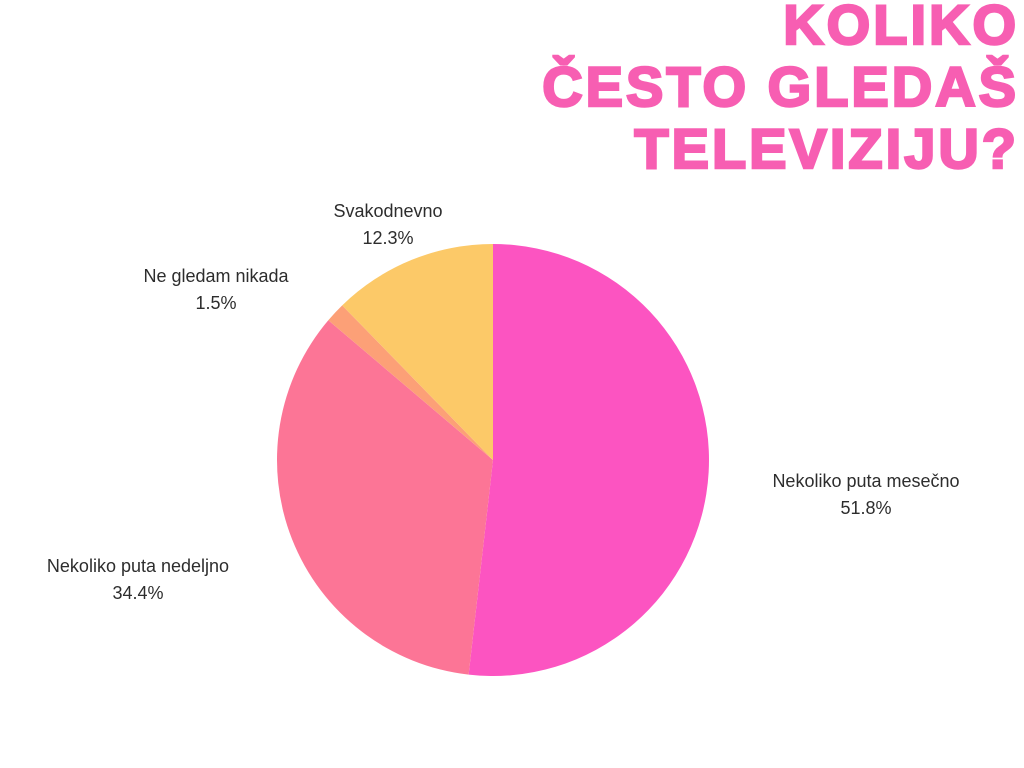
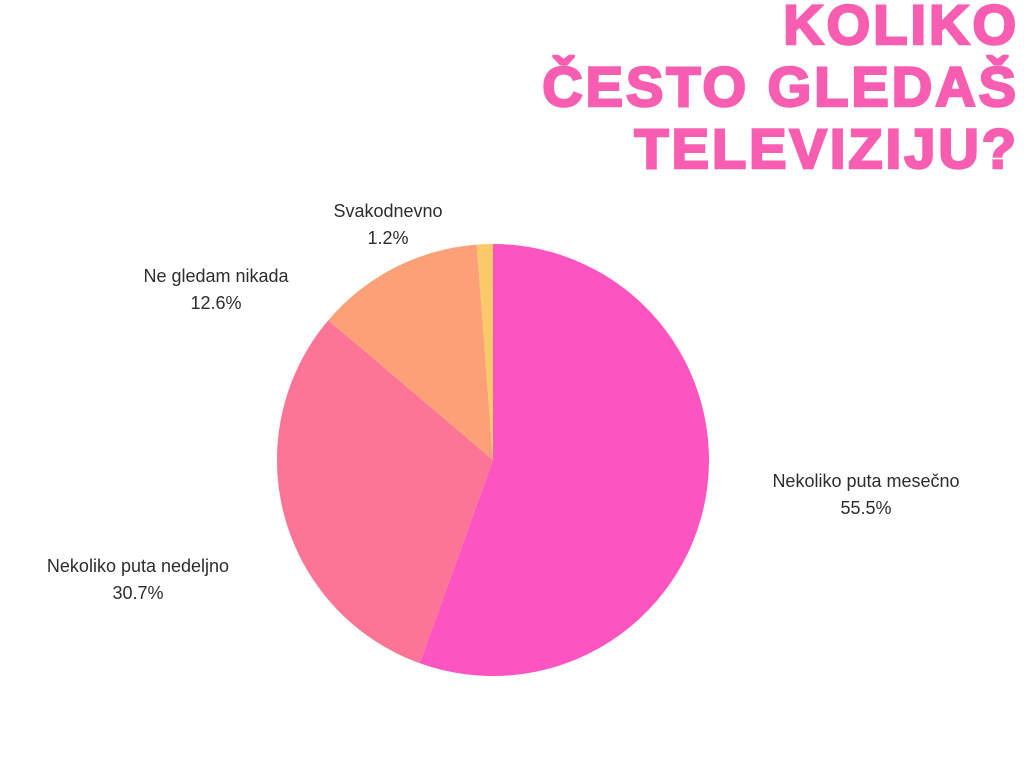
Nekoliko puta mesečno: 51.8% -> 55.5%
Nekoliko puta nedeljno: 34.4% -> 30.7%
Ne gledam nikada: 1.5% -> 12.6%
Svakodnevno: 12.3% -> 1.2%
